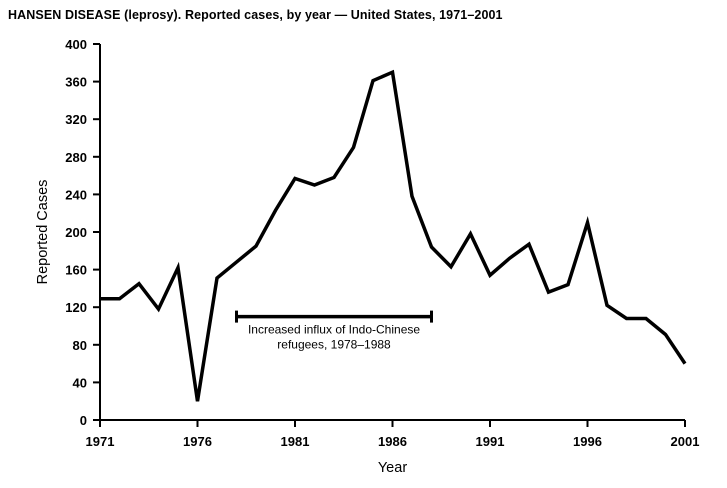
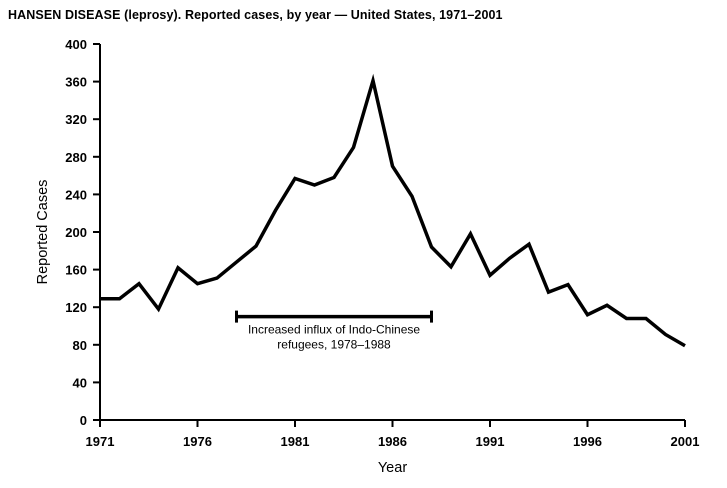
1976: 20 -> 140
1986: 370 -> 270
1996: 210 -> 110
2001: 60 -> 80
